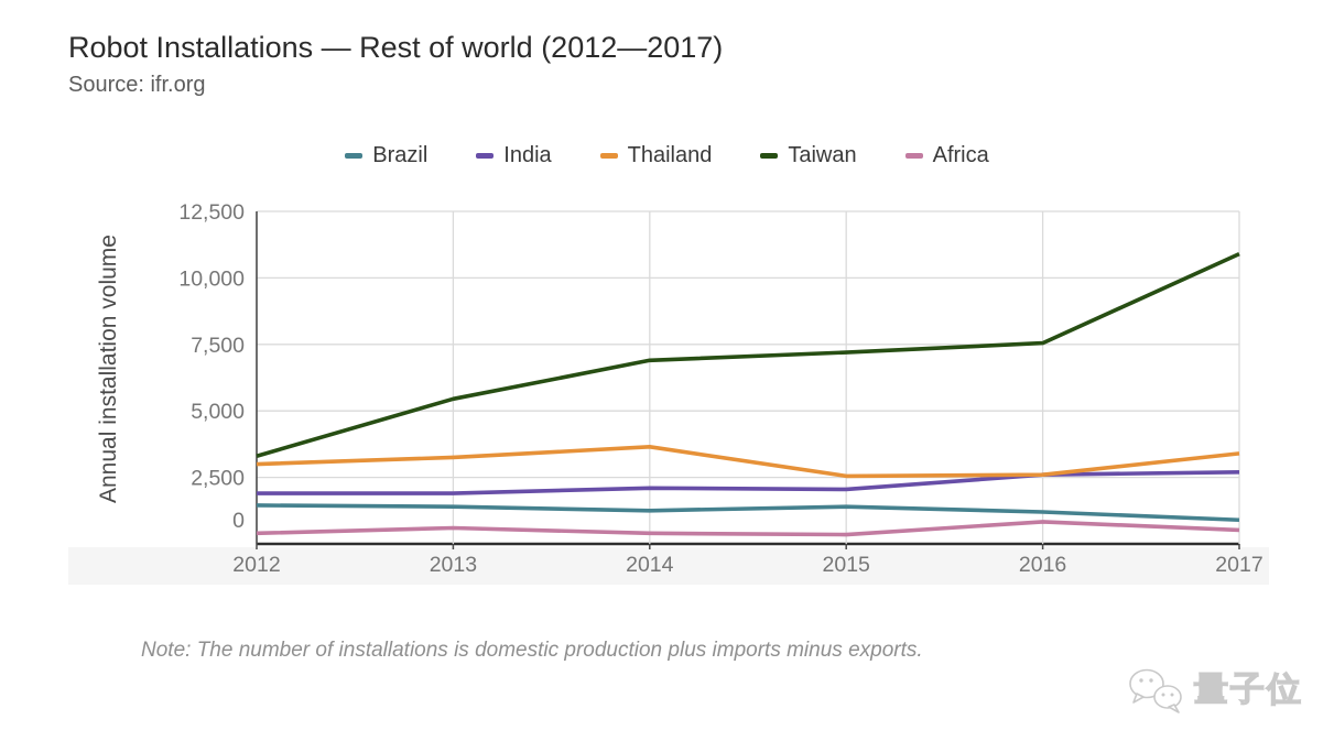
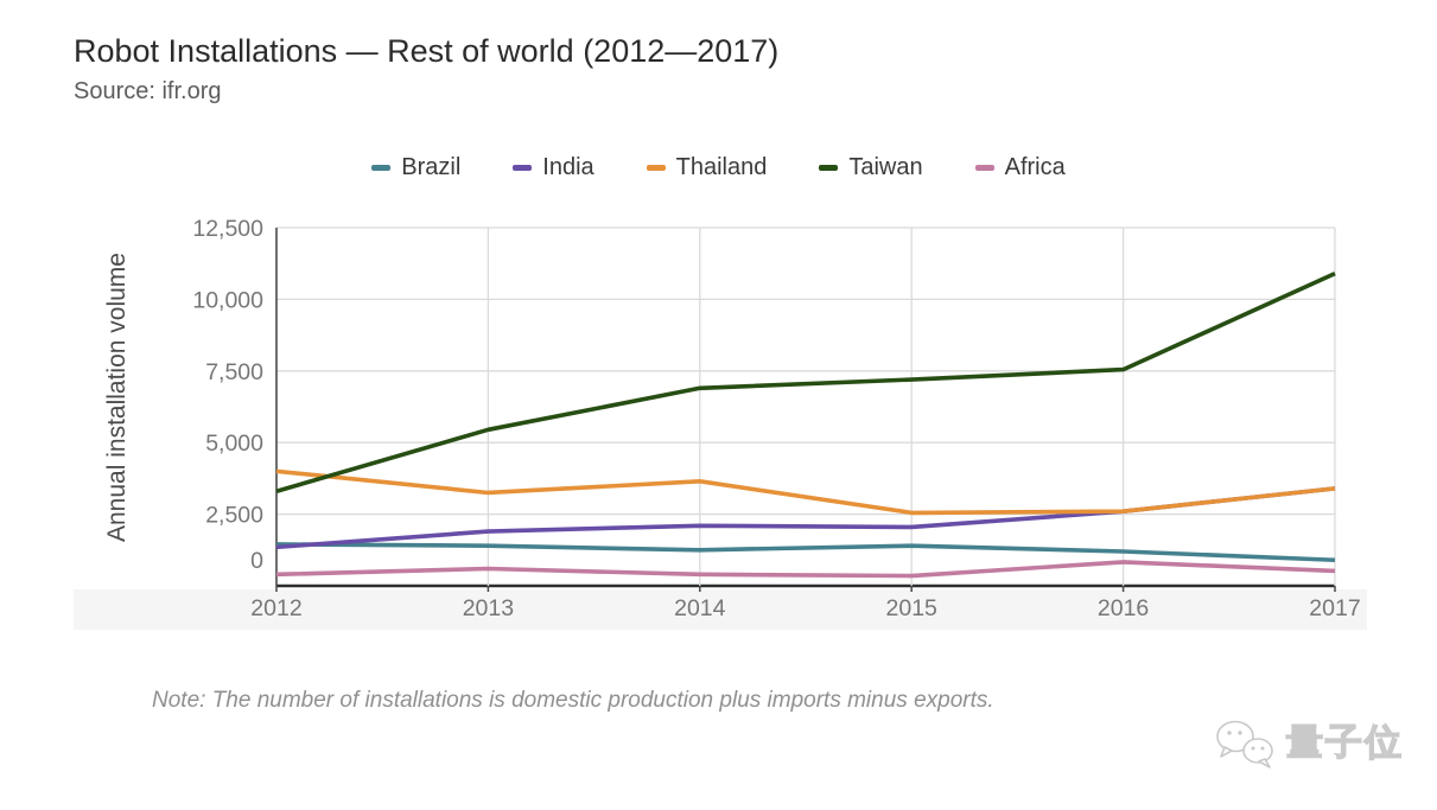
India/2012: 1900 -> 1400
Thailand/2012: 3000 -> 4000
India/2017: 2700 -> 3400
